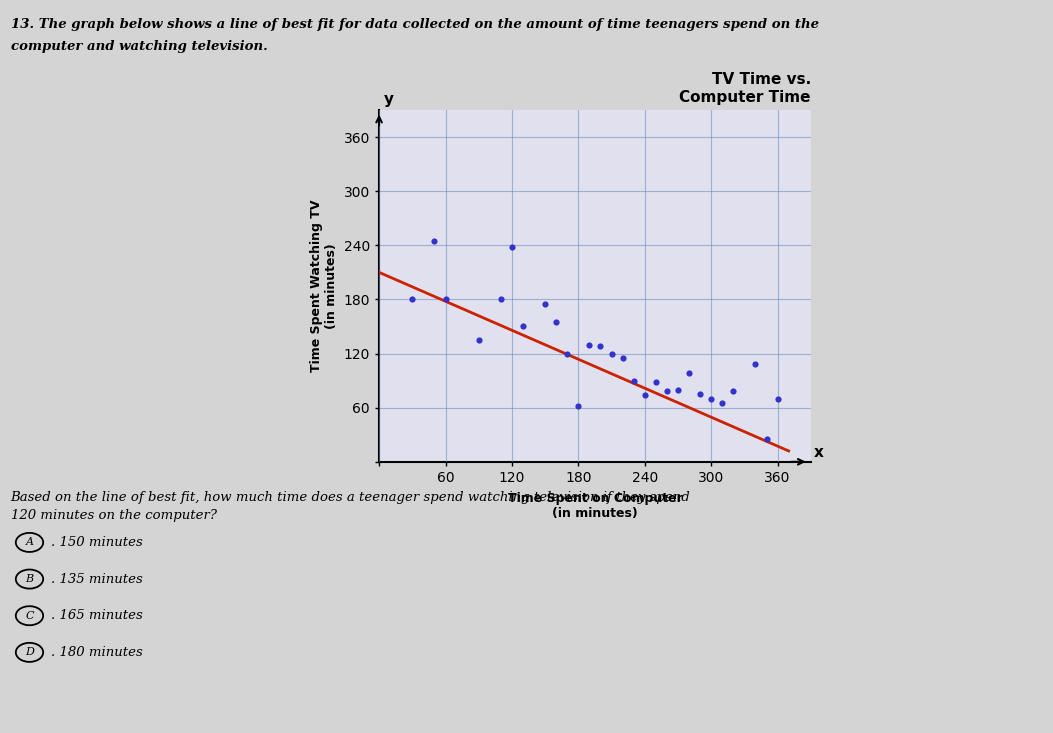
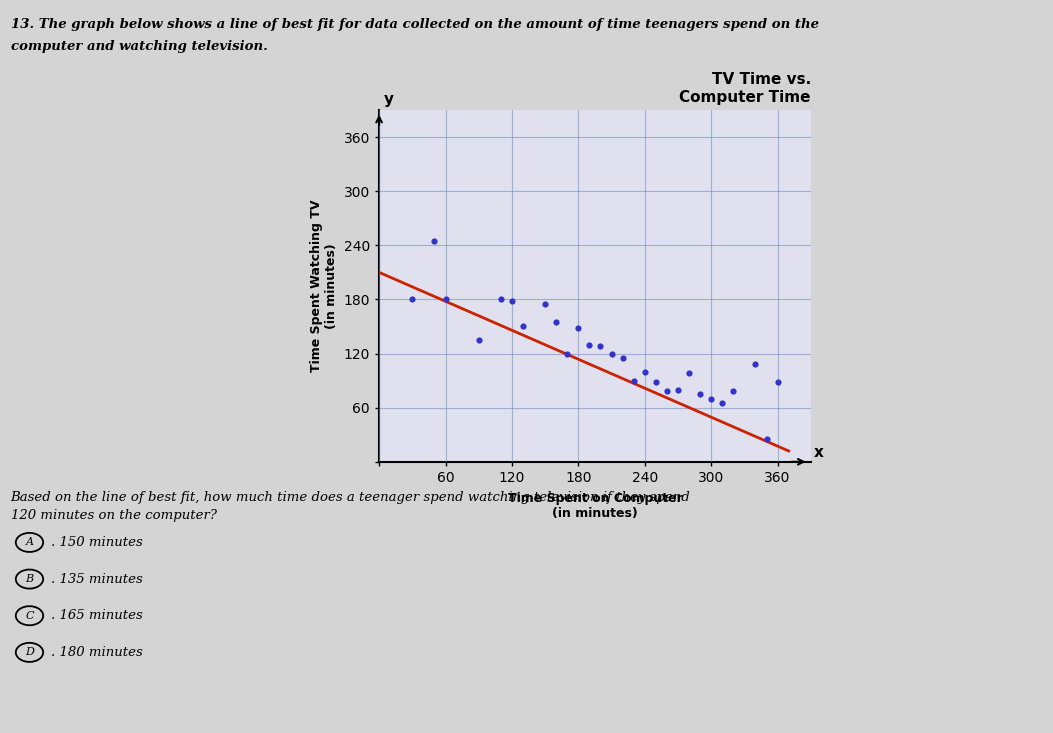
120: 238 -> 178
180: 62 -> 148
240: 74 -> 100
360: 70 -> 88
